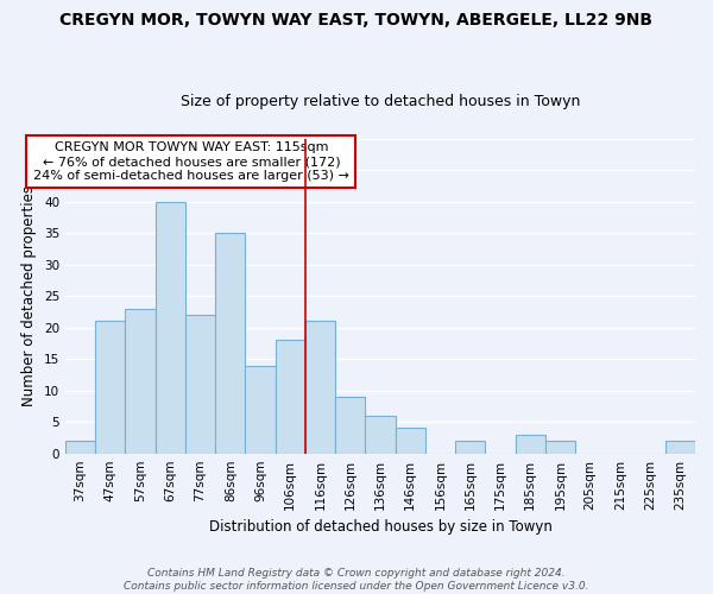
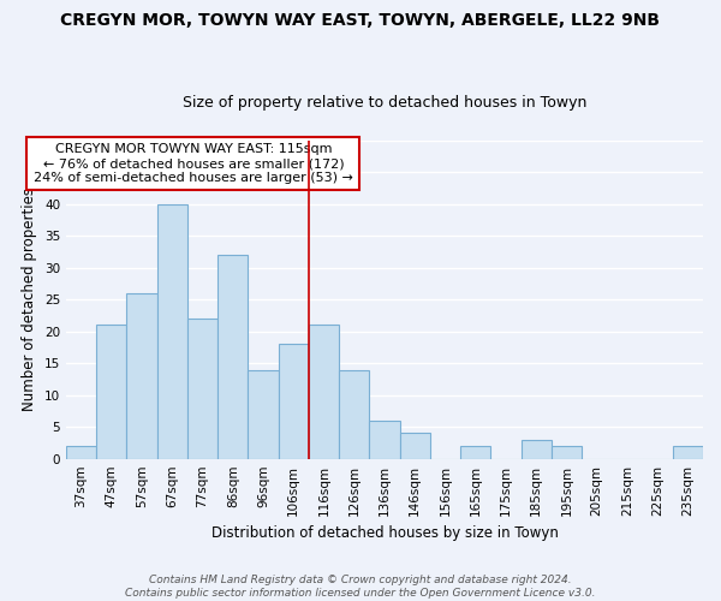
57sqm: 23 -> 26
86sqm: 35 -> 32
126sqm: 9 -> 14
